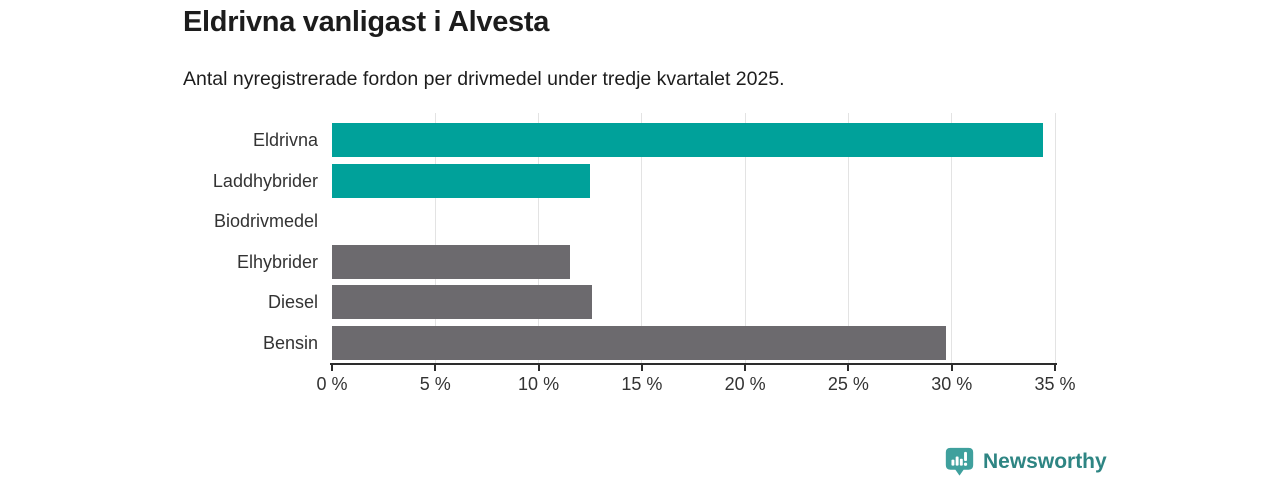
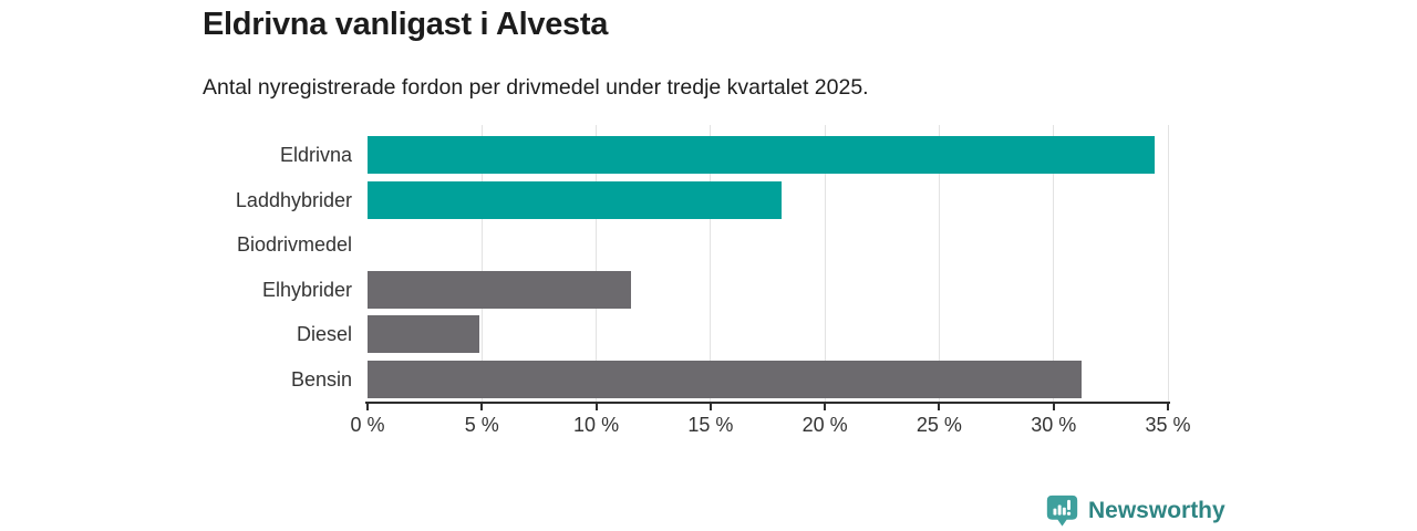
Laddhybrider: 12.5% -> 18.1%
Diesel: 12.6% -> 4.9%
Bensin: 29.7% -> 31.2%
